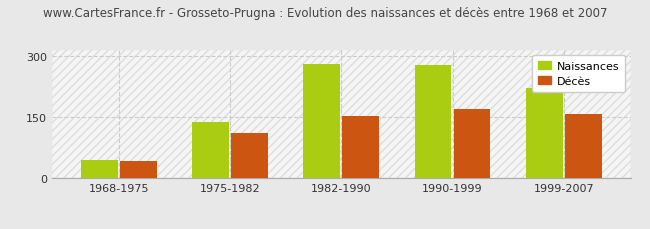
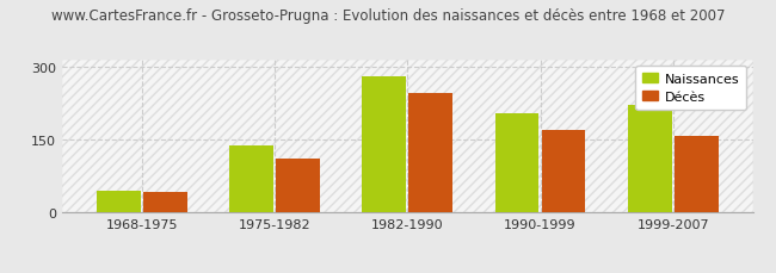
Décès/1982-1990: 153 -> 245
Naissances/1990-1999: 278 -> 205
